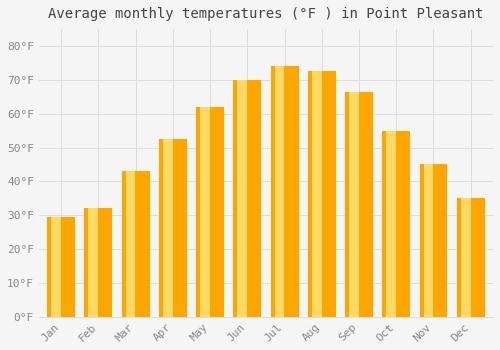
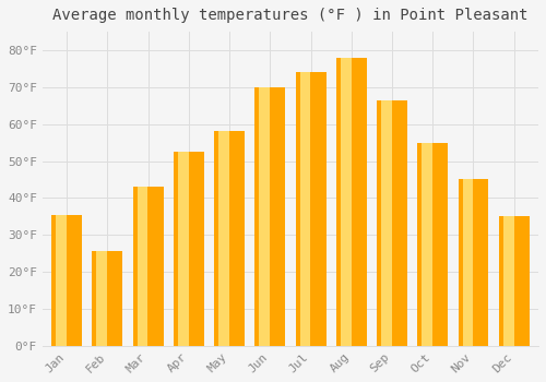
Jan: 29.5°F -> 35.5°F
Feb: 32.0°F -> 25.5°F
May: 62.0°F -> 58.0°F
Aug: 72.5°F -> 78.0°F
